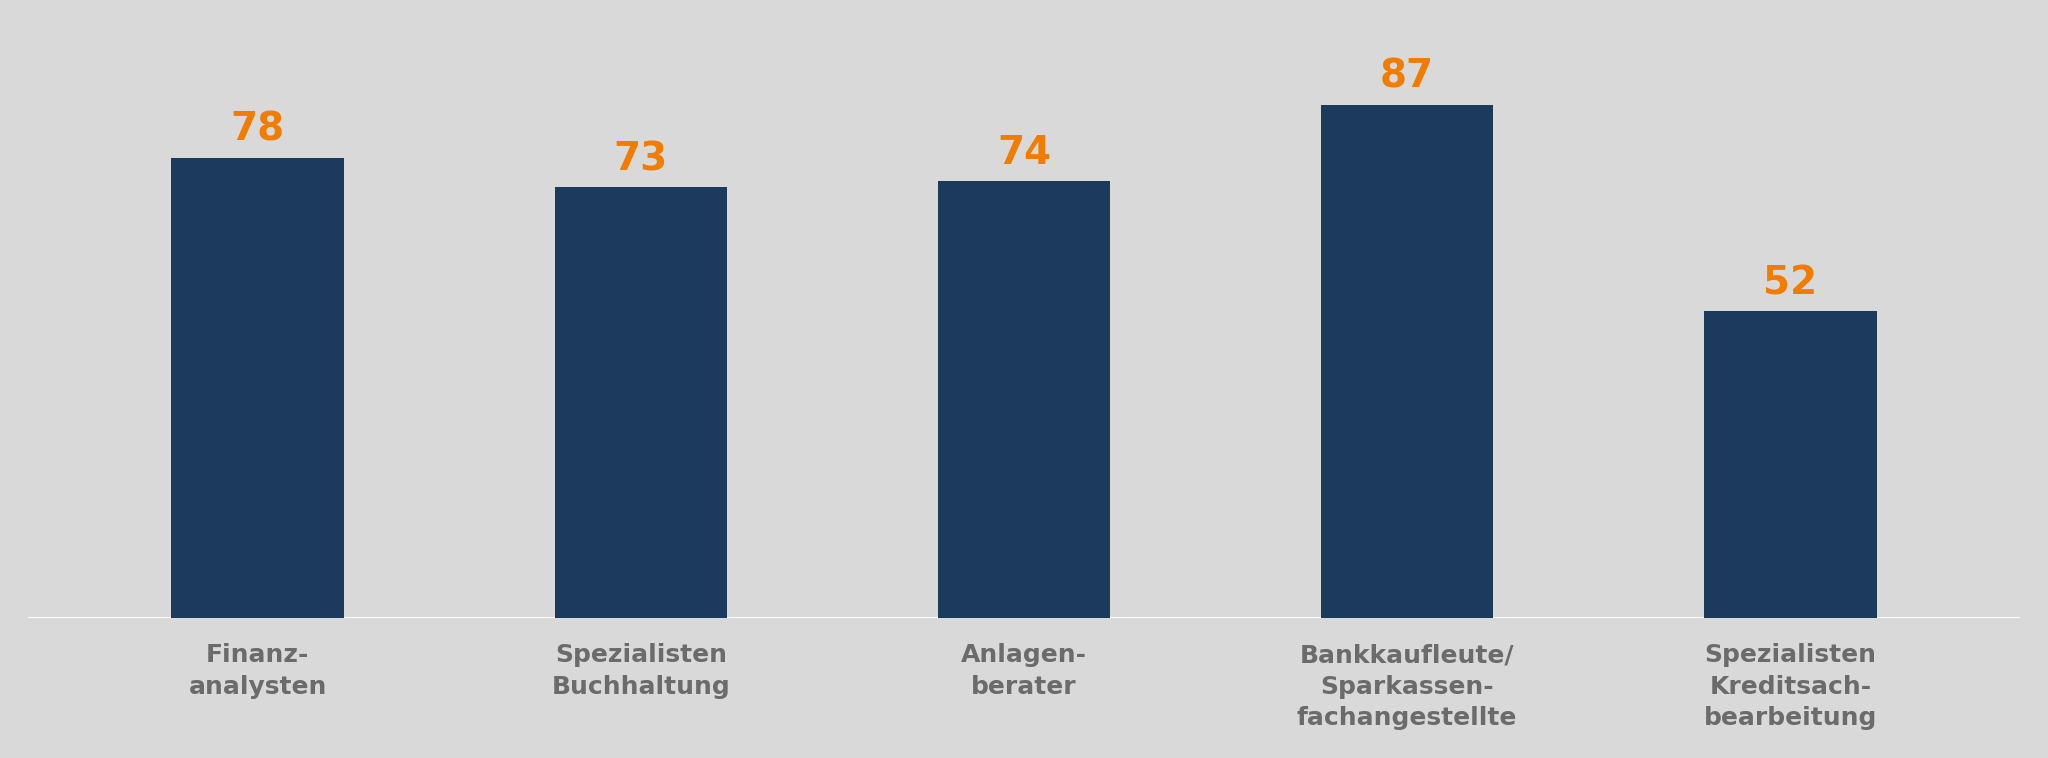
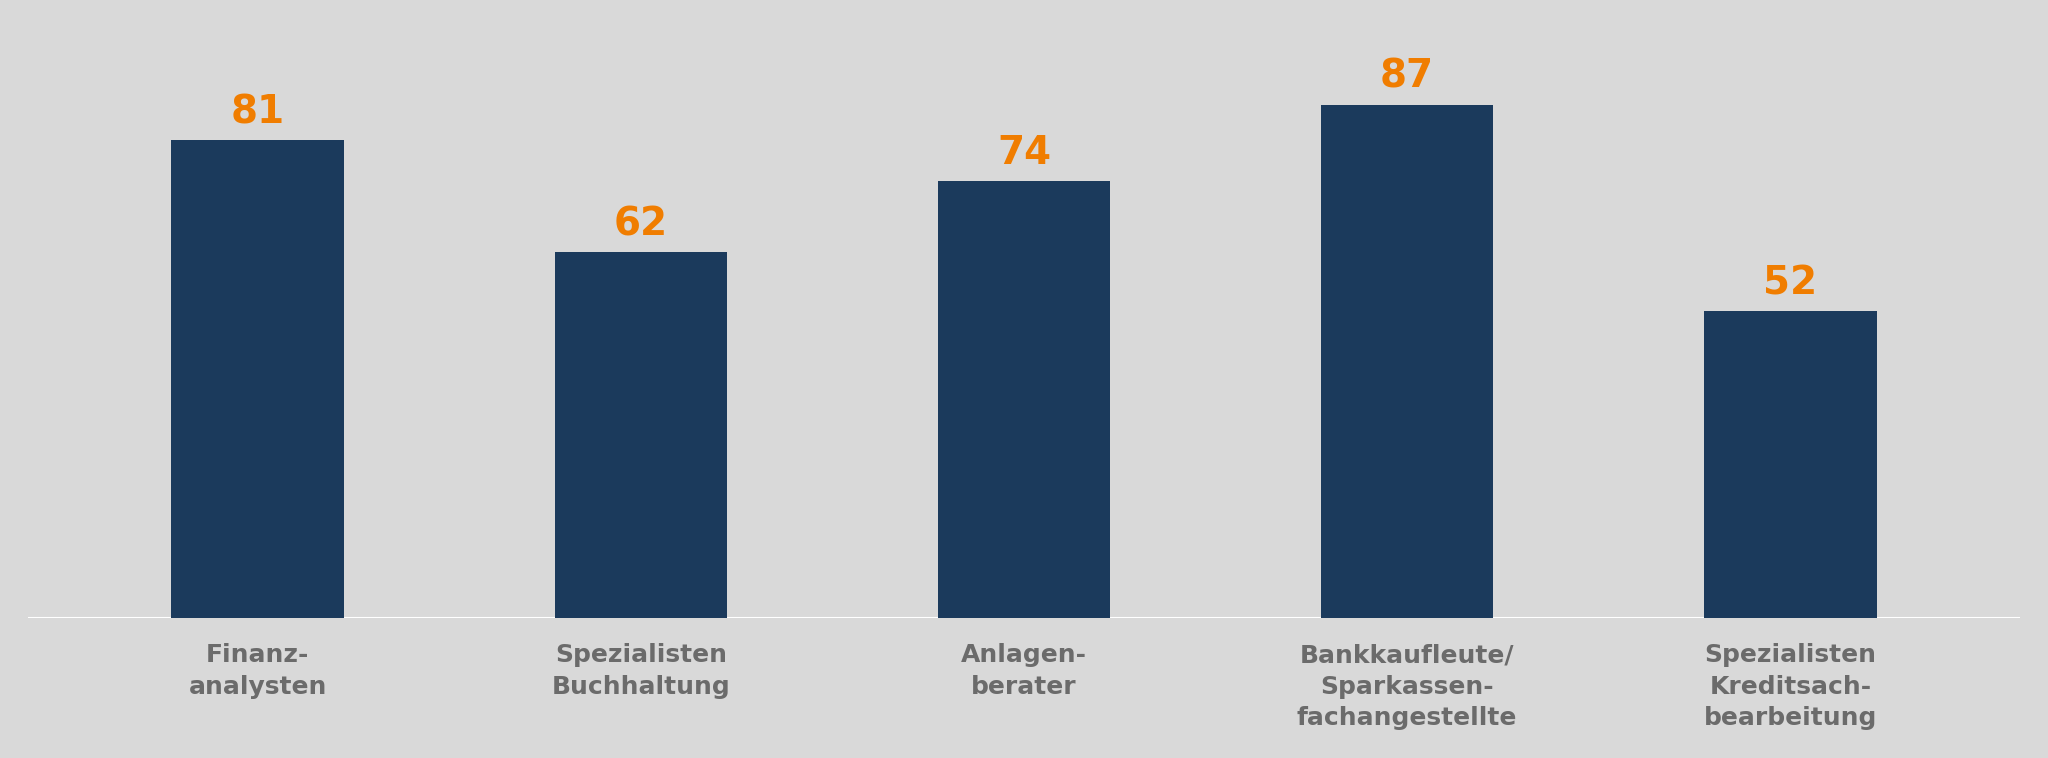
Finanz- analysten: 78 -> 81
Spezialisten Buchhaltung: 73 -> 62
